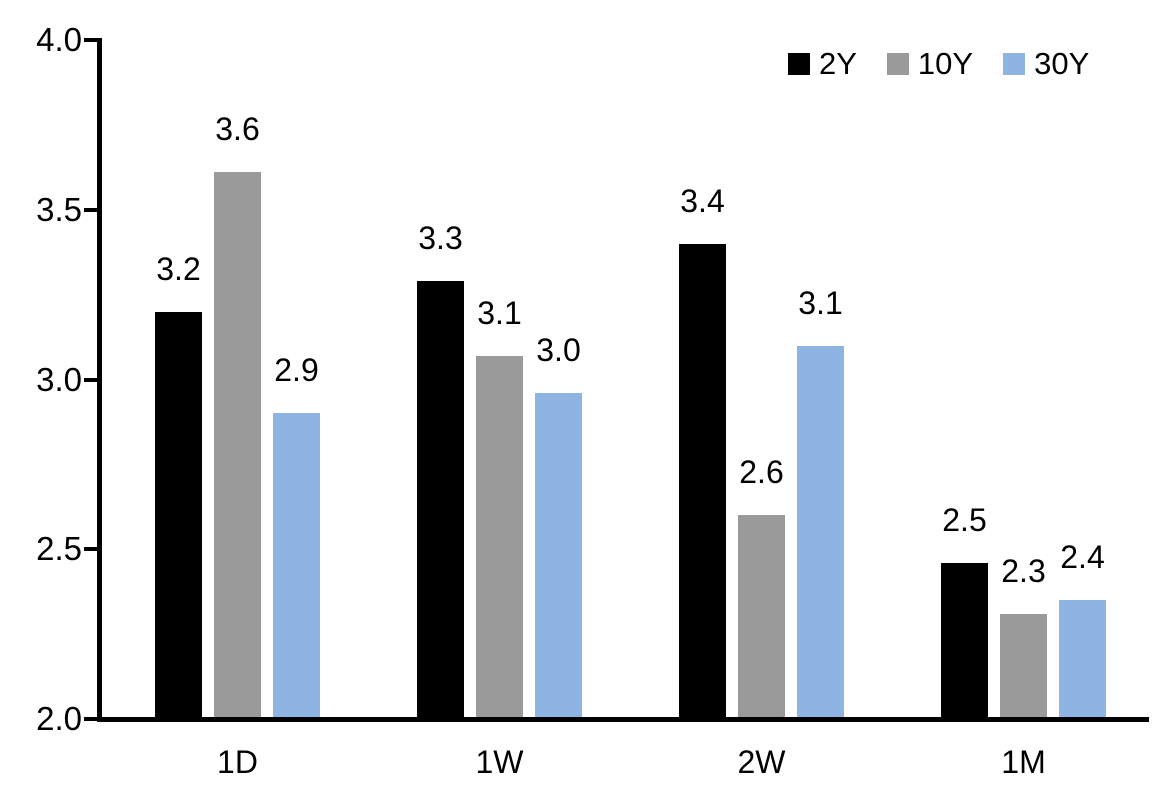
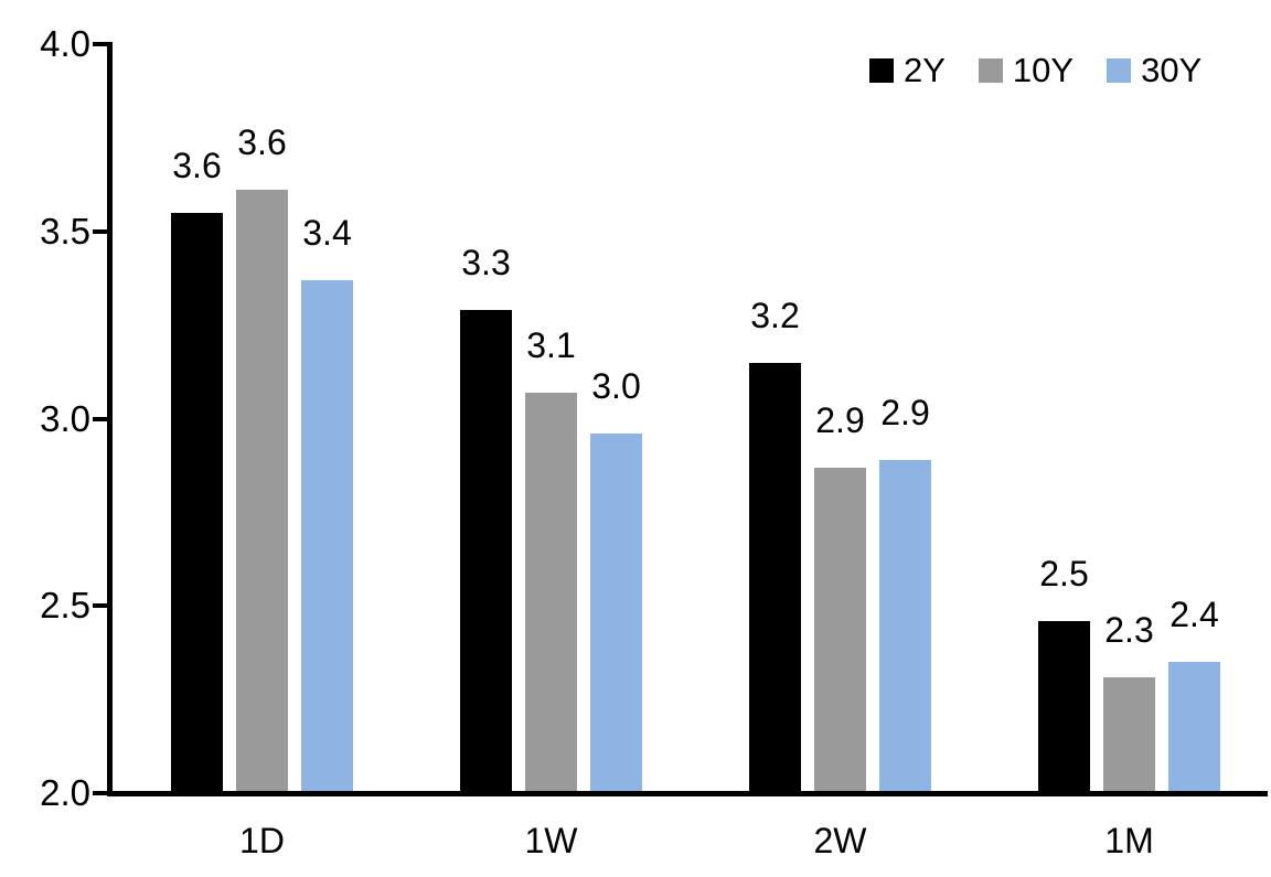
2Y/1D: 3.2 -> 3.6
30Y/1D: 2.9 -> 3.4
2Y/2W: 3.4 -> 3.2
10Y/2W: 2.6 -> 2.9
30Y/2W: 3.1 -> 2.9
